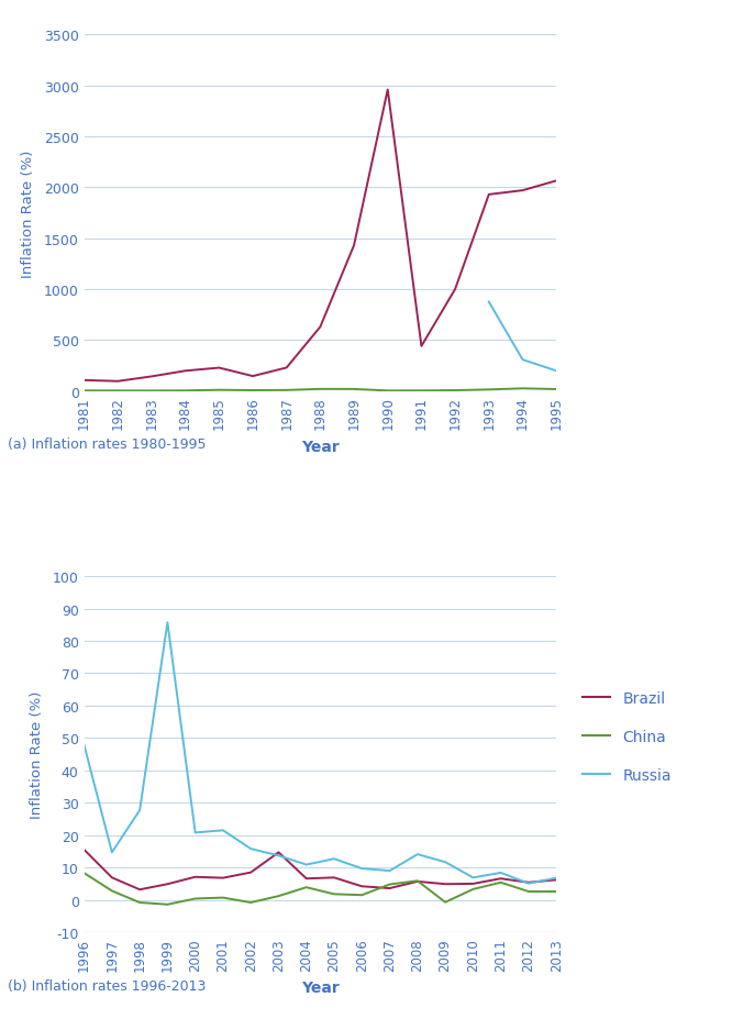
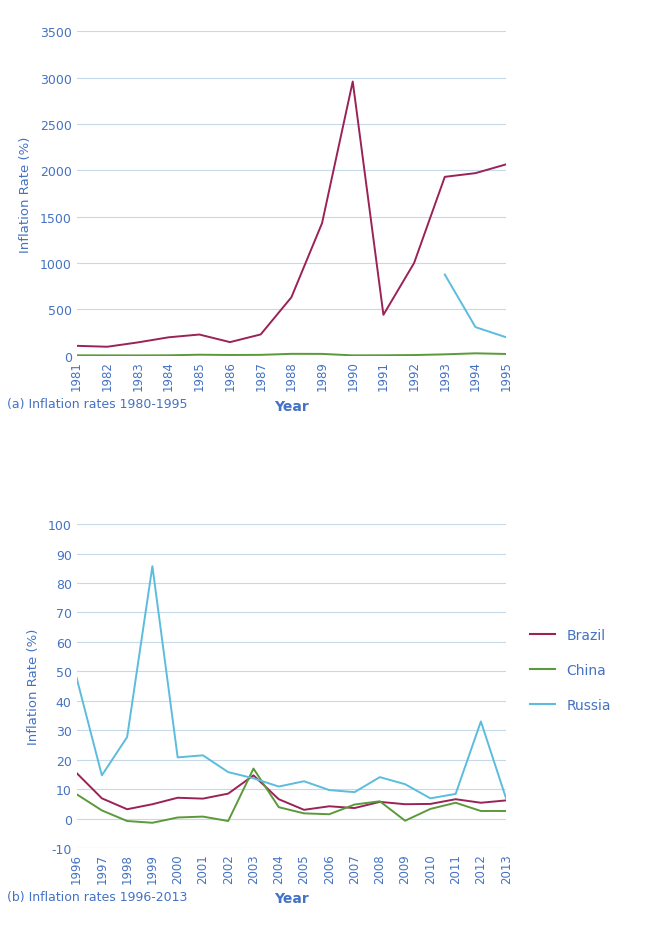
China/2003: 1.2 -> 17.0
Brazil/2005: 6.9 -> 3.0
Russia/2012: 5.1 -> 33.0
